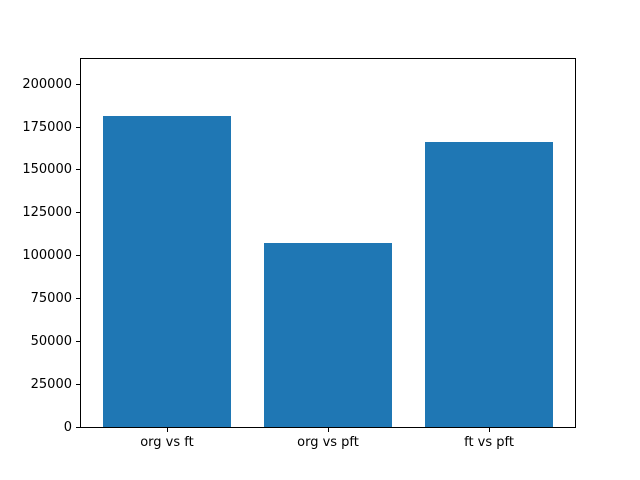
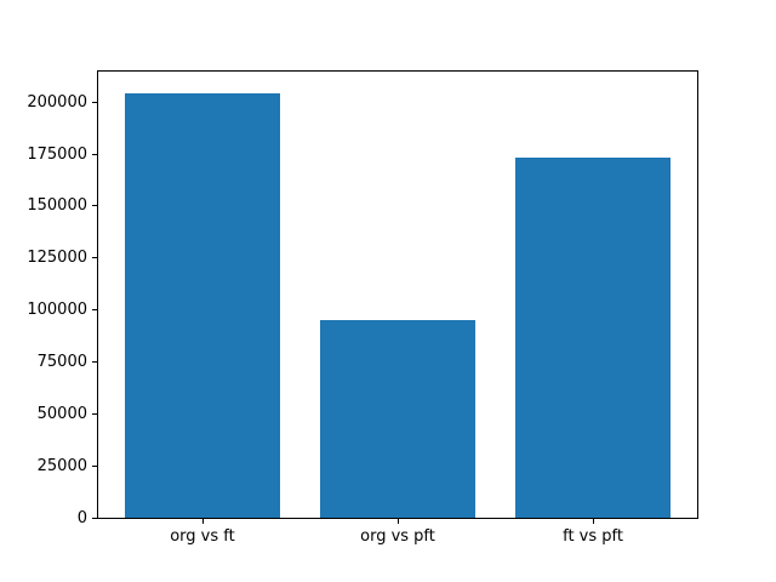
org vs ft: 181000 -> 204000
org vs pft: 107000 -> 95000
ft vs pft: 166000 -> 173000
